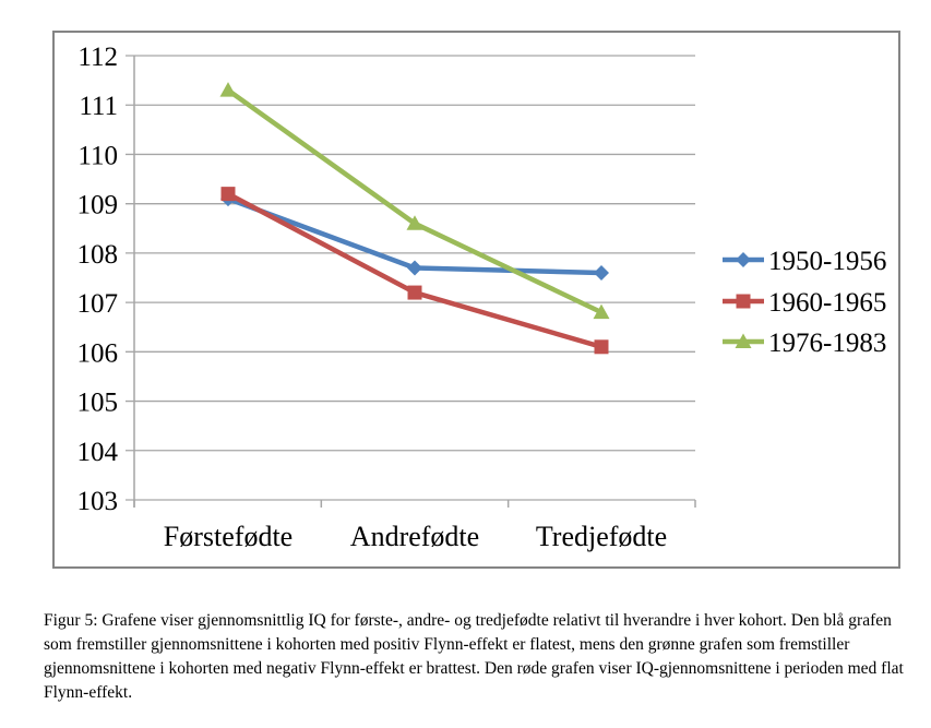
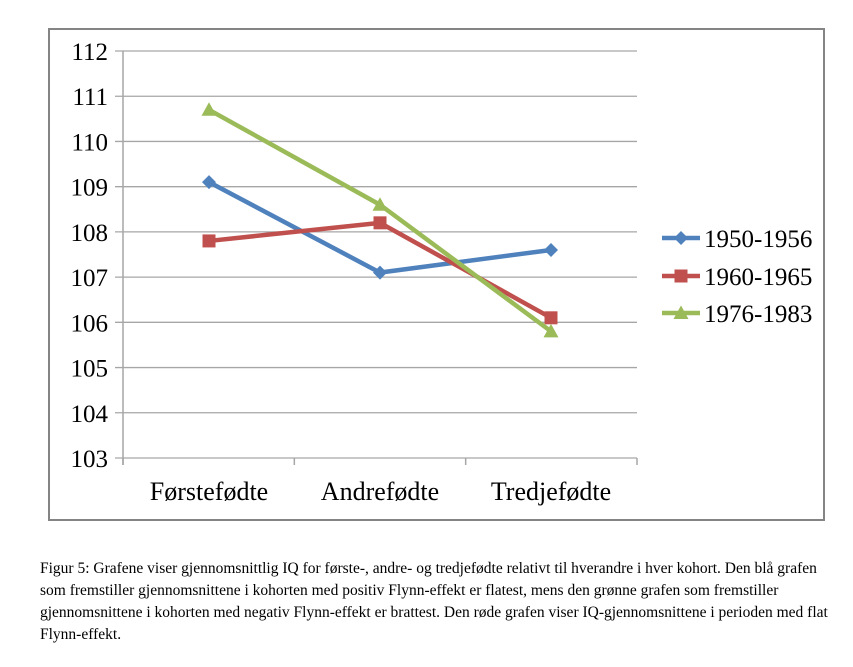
1960-1965/Førstefødte: 109.2 -> 107.8
1976-1983/Førstefødte: 111.3 -> 110.7
1950-1956/Andrefødte: 107.7 -> 107.1
1960-1965/Andrefødte: 107.2 -> 108.2
1976-1983/Tredjefødte: 106.8 -> 105.8
